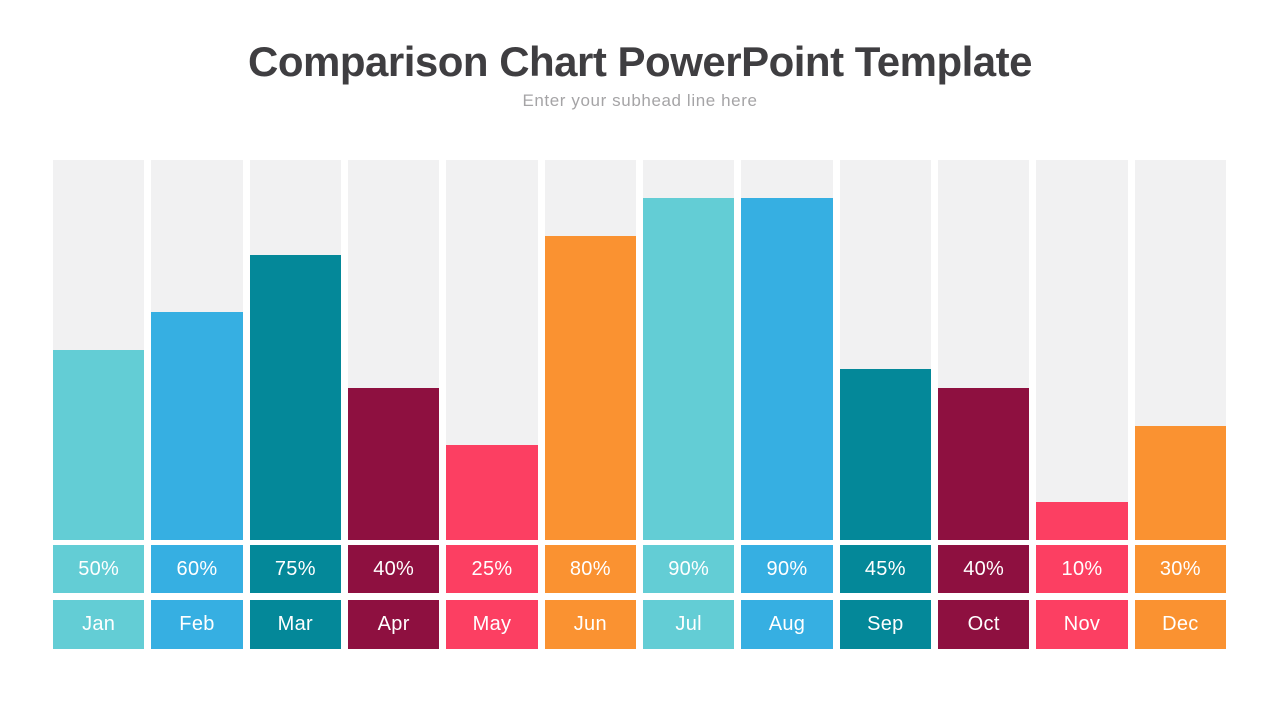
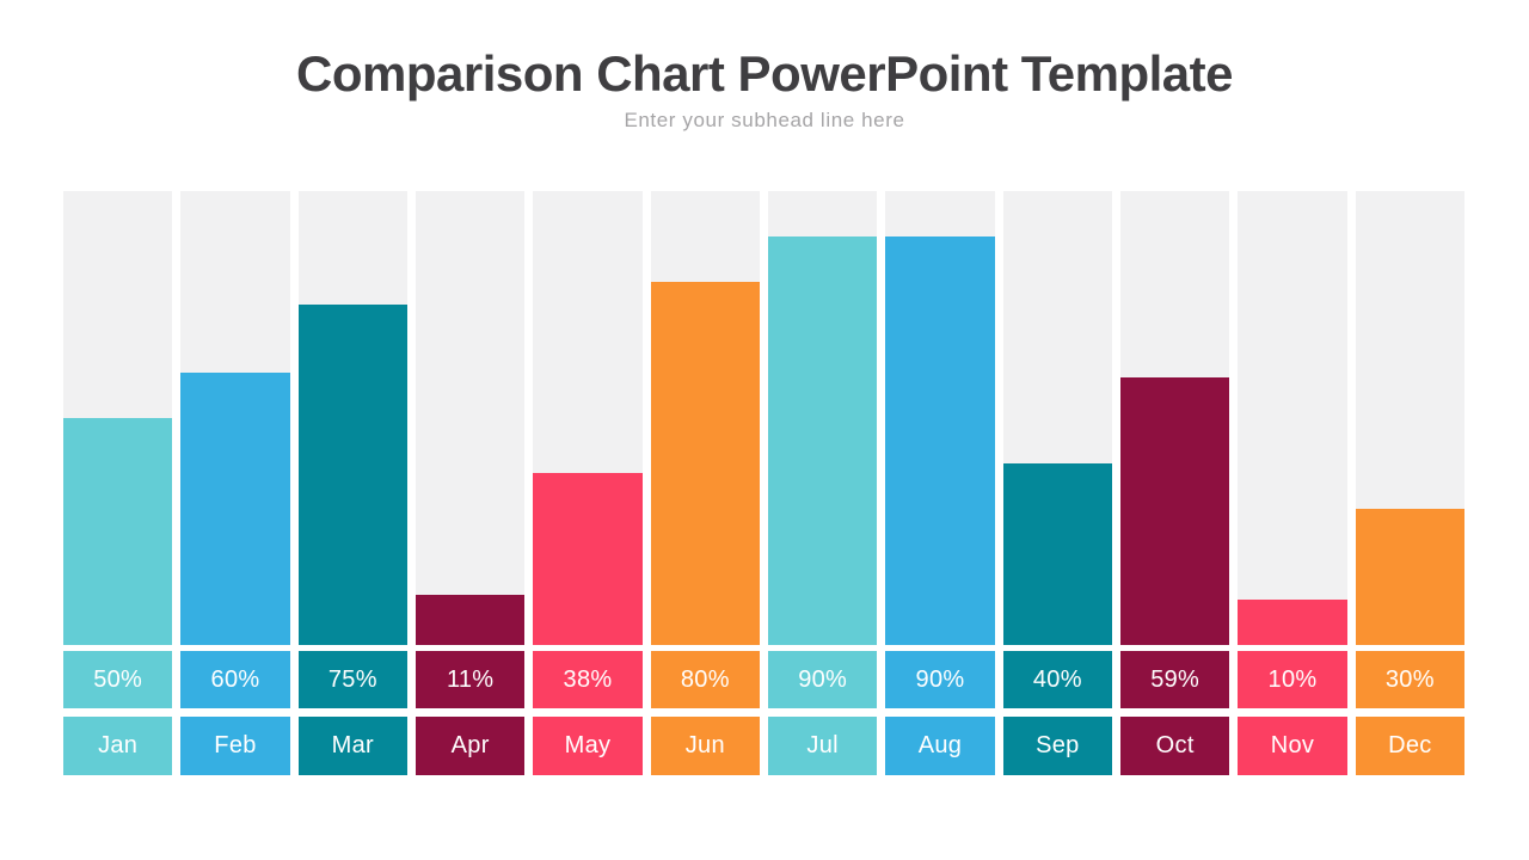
Apr: 40% -> 11%
May: 25% -> 38%
Sep: 45% -> 40%
Oct: 40% -> 59%
